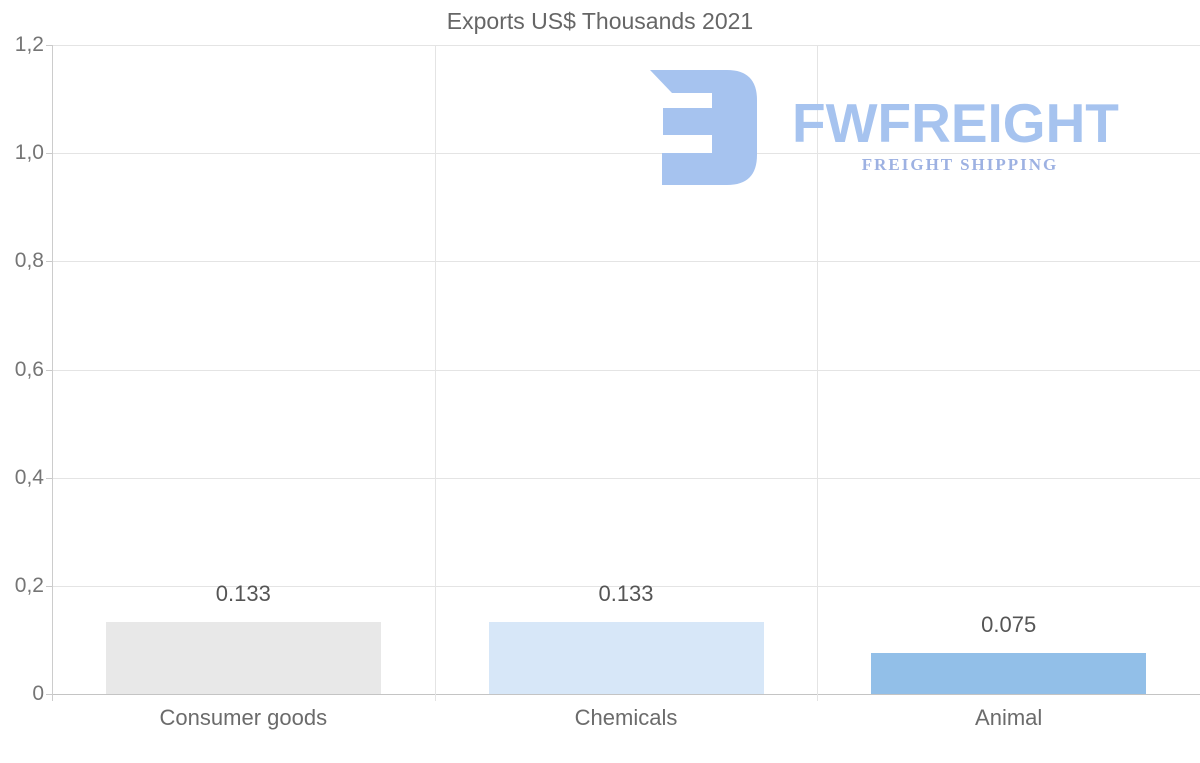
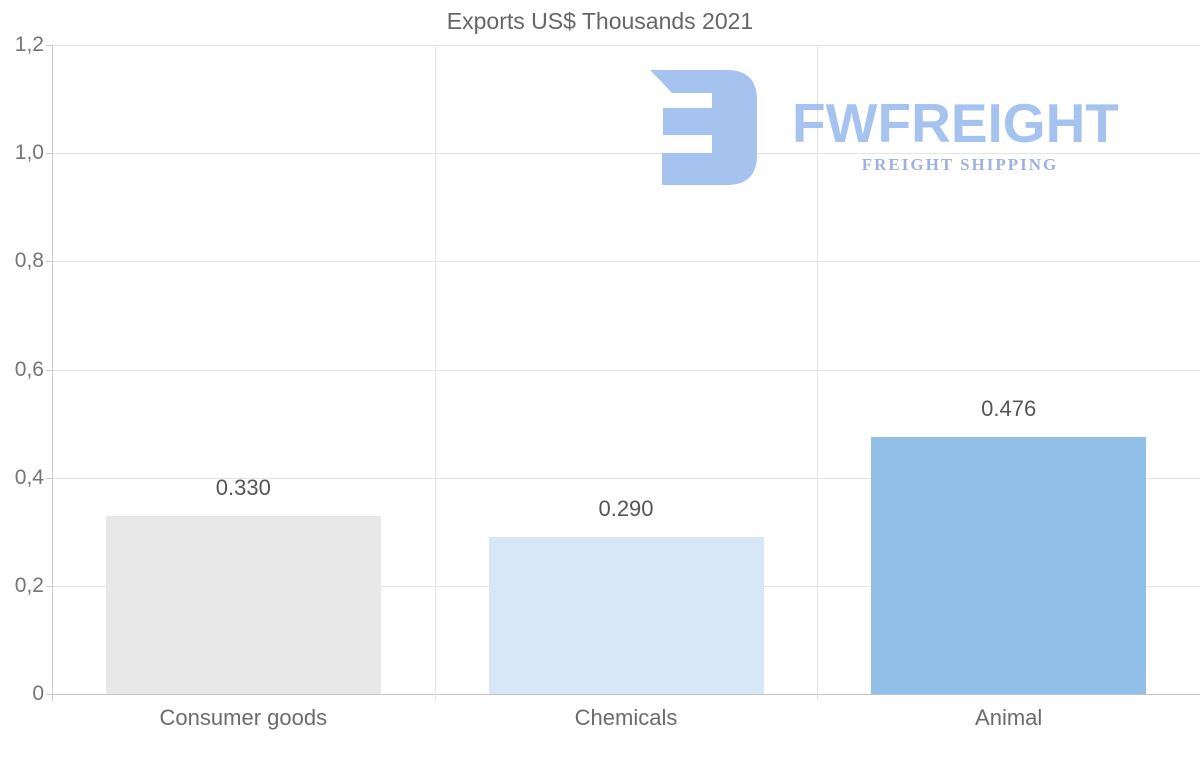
Consumer goods: 0.133 -> 0.330
Chemicals: 0.133 -> 0.290
Animal: 0.075 -> 0.476
